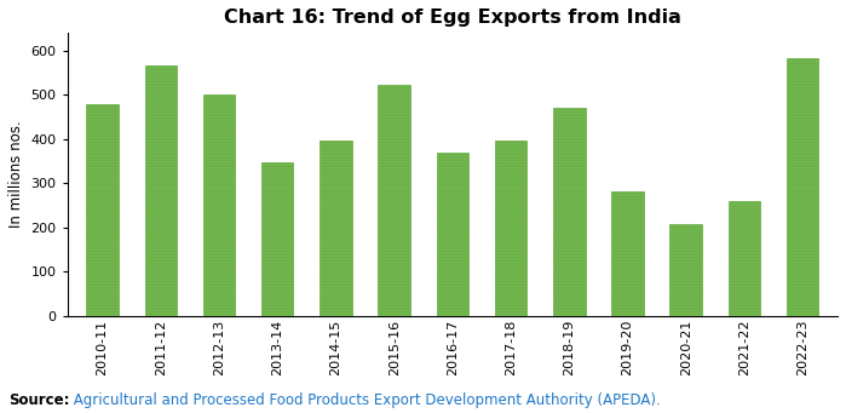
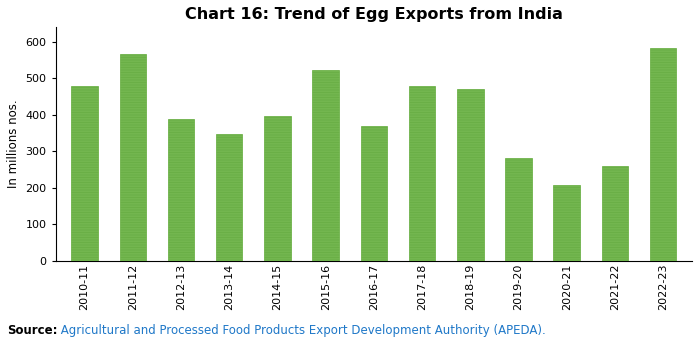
2012-13: 500 -> 390
2017-18: 398 -> 480
